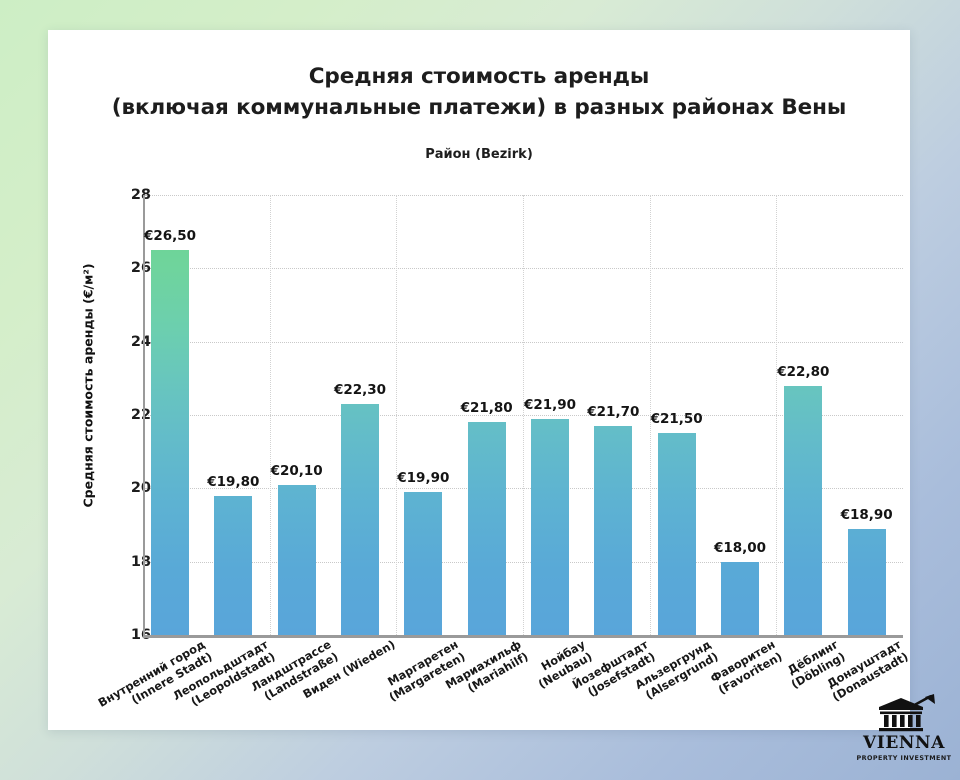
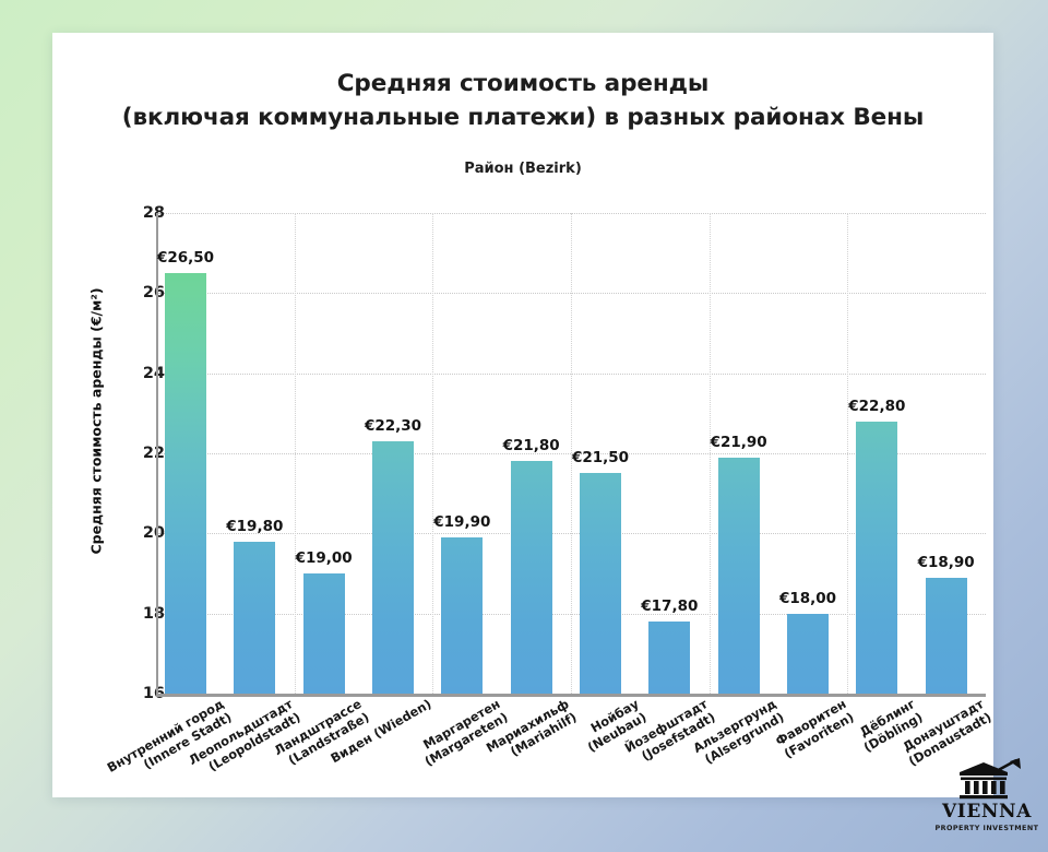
Ландштрассе (Landstraße): €20,10 -> €19,00
Нойбау (Neubau): €21,90 -> €21,50
Йозефштадт (Josefstadt): €21,70 -> €17,80
Альзергрунд (Alsergrund): €21,50 -> €21,90
